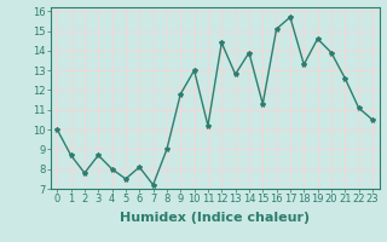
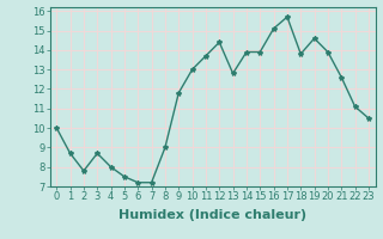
6: 8.1 -> 7.2
11: 10.2 -> 13.7
15: 11.3 -> 13.9
18: 13.3 -> 13.8
